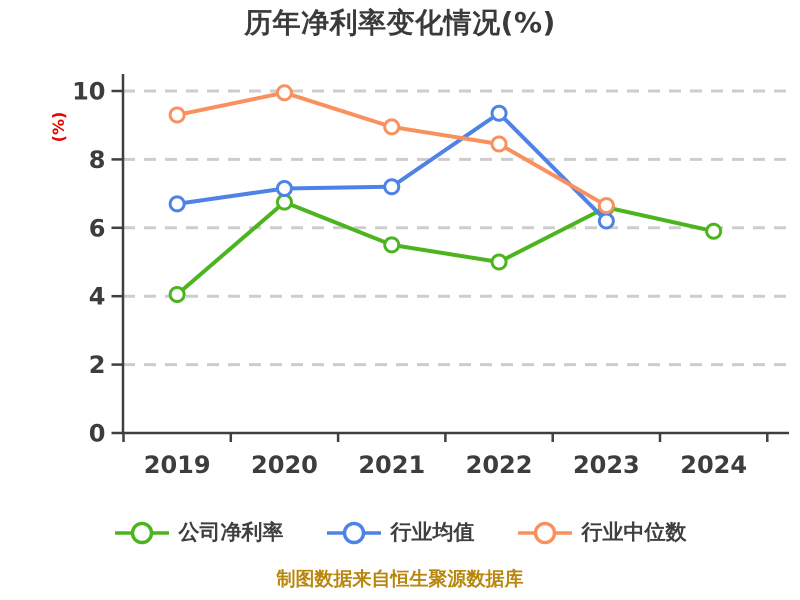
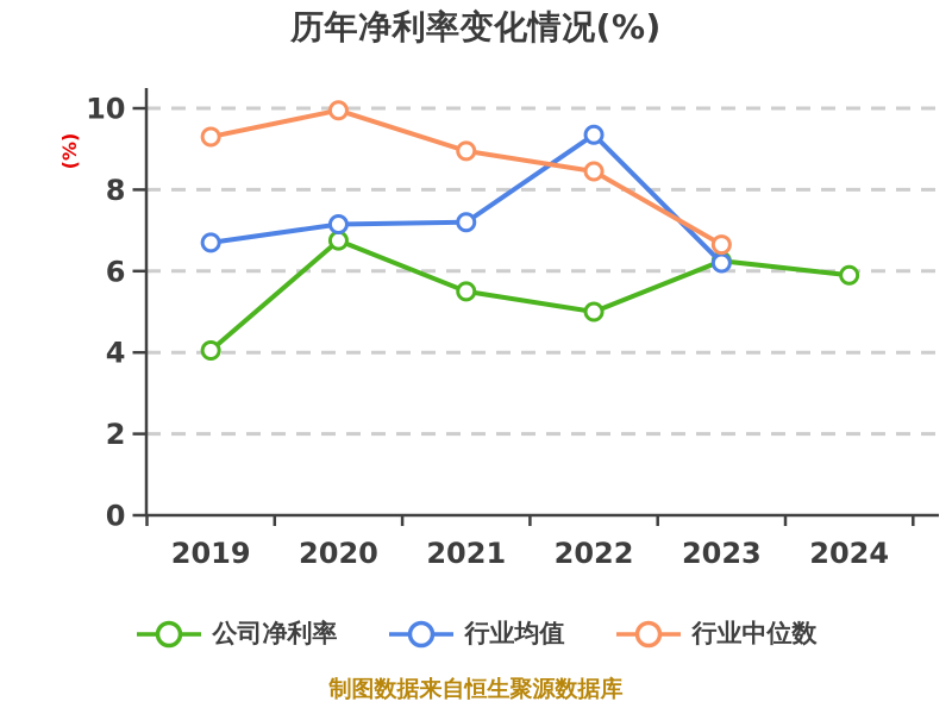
公司净利率/2023: 6.6 -> 6.2
